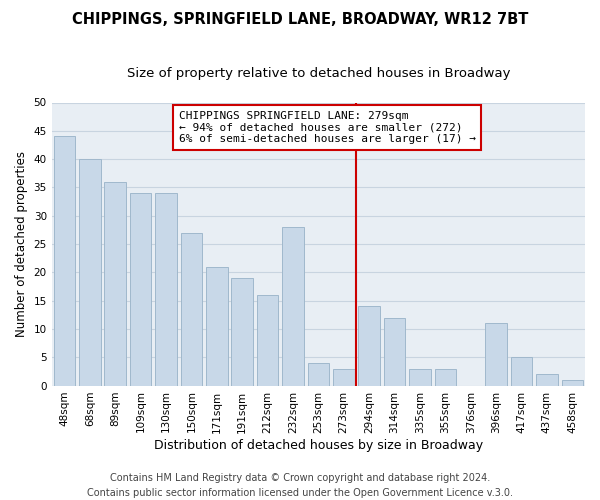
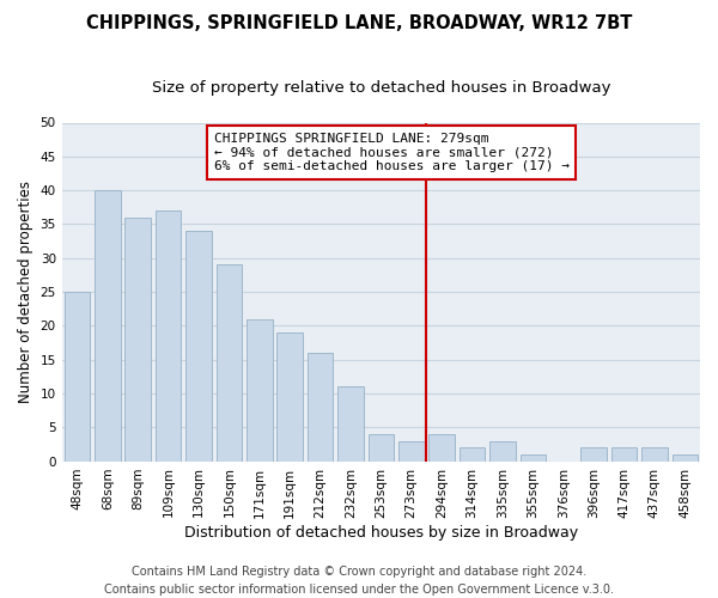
48sqm: 44 -> 25
109sqm: 34 -> 37
150sqm: 27 -> 29
232sqm: 28 -> 11
294sqm: 14 -> 4
314sqm: 12 -> 2
355sqm: 3 -> 1
396sqm: 11 -> 2
417sqm: 5 -> 2
